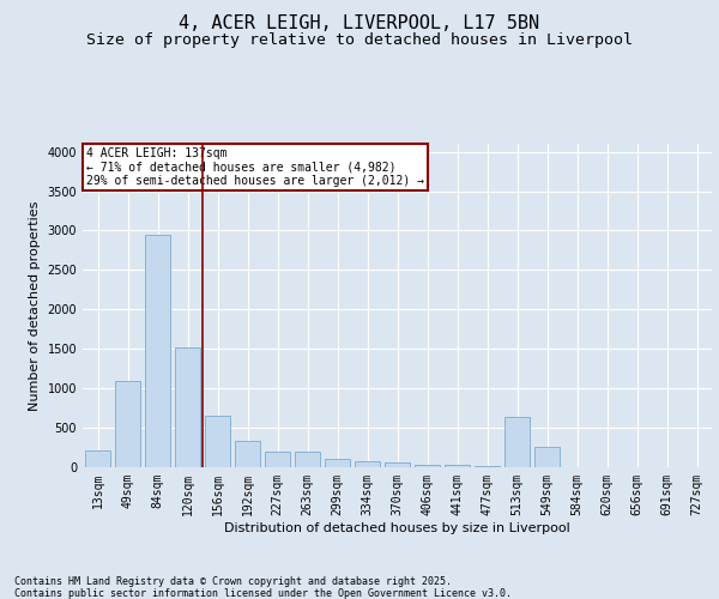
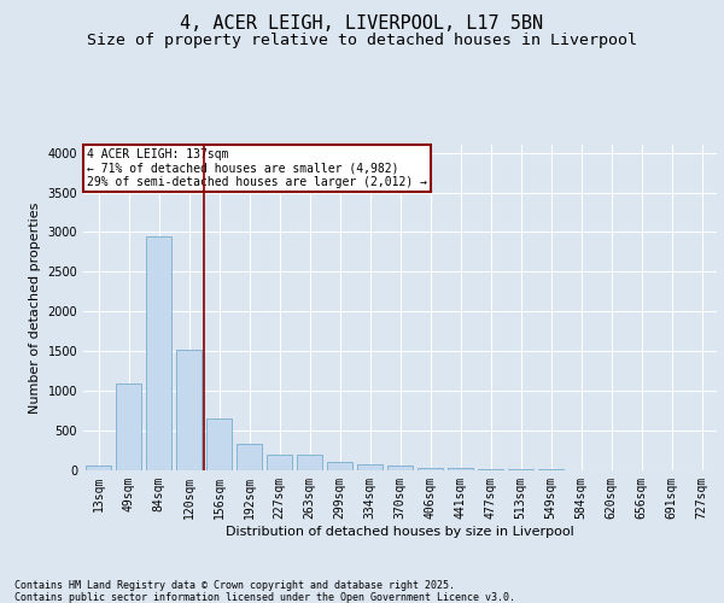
13sqm: 220 -> 60
513sqm: 640 -> 20
549sqm: 260 -> 10
